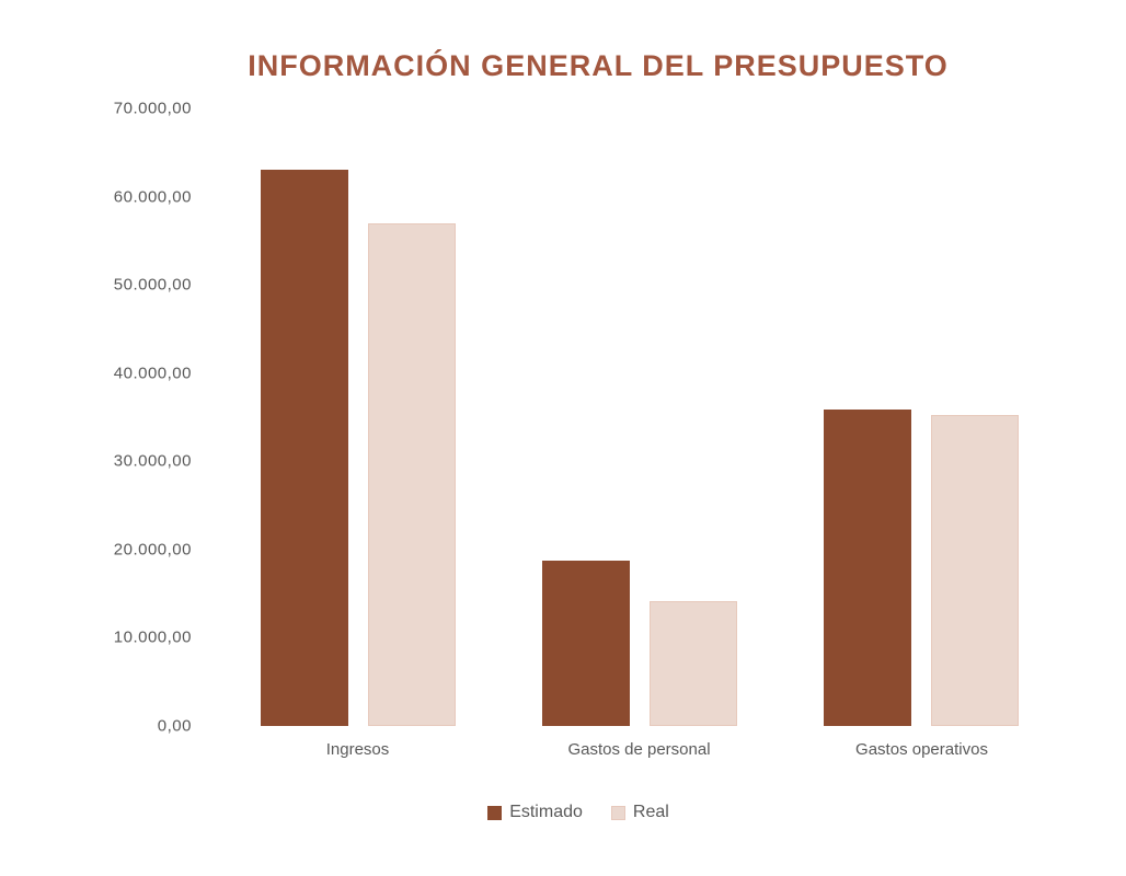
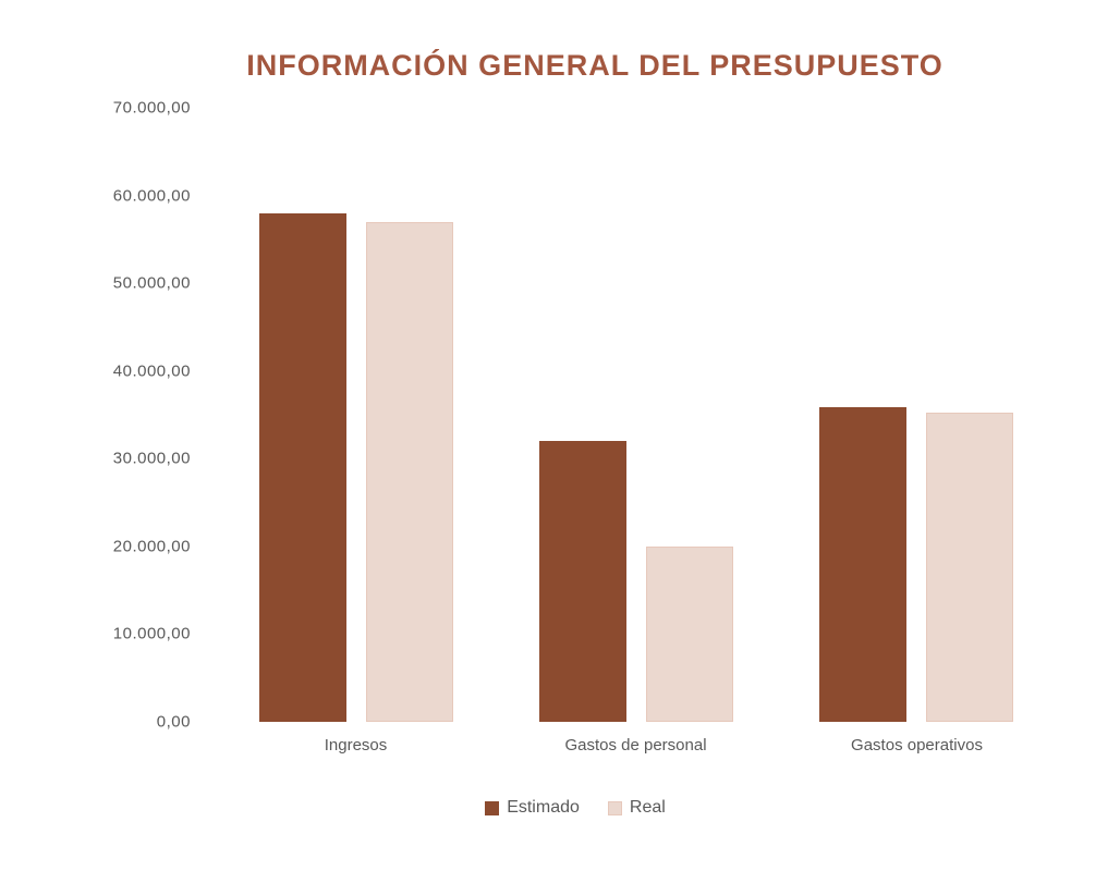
Estimado/Ingresos: 63000 -> 58000
Estimado/Gastos de personal: 19000 -> 32000
Real/Gastos de personal: 14000 -> 20000
